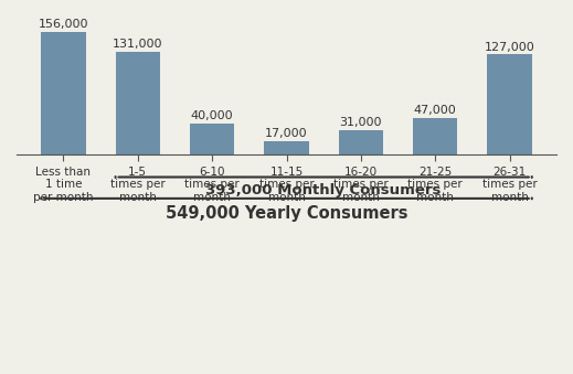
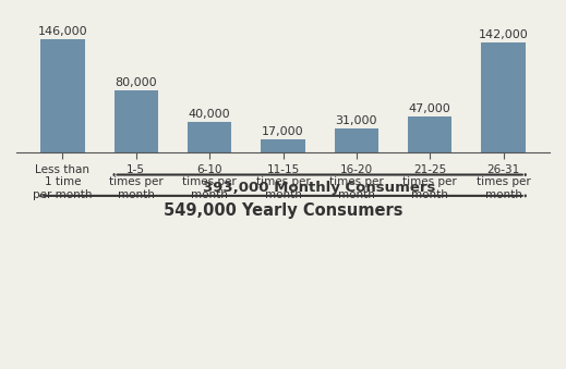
Less than 1 time per month: 156,000 -> 146,000
1-5 times per month: 131,000 -> 80,000
26-31 times per month: 127,000 -> 142,000
